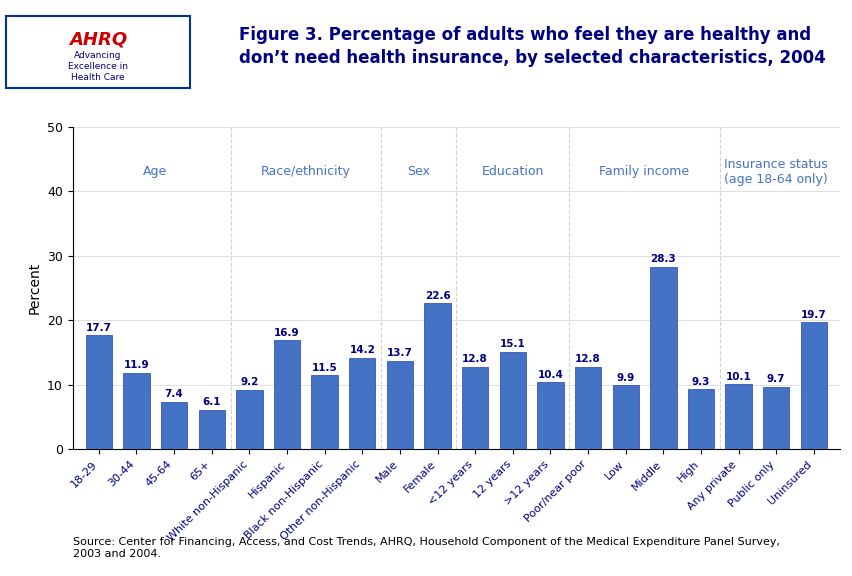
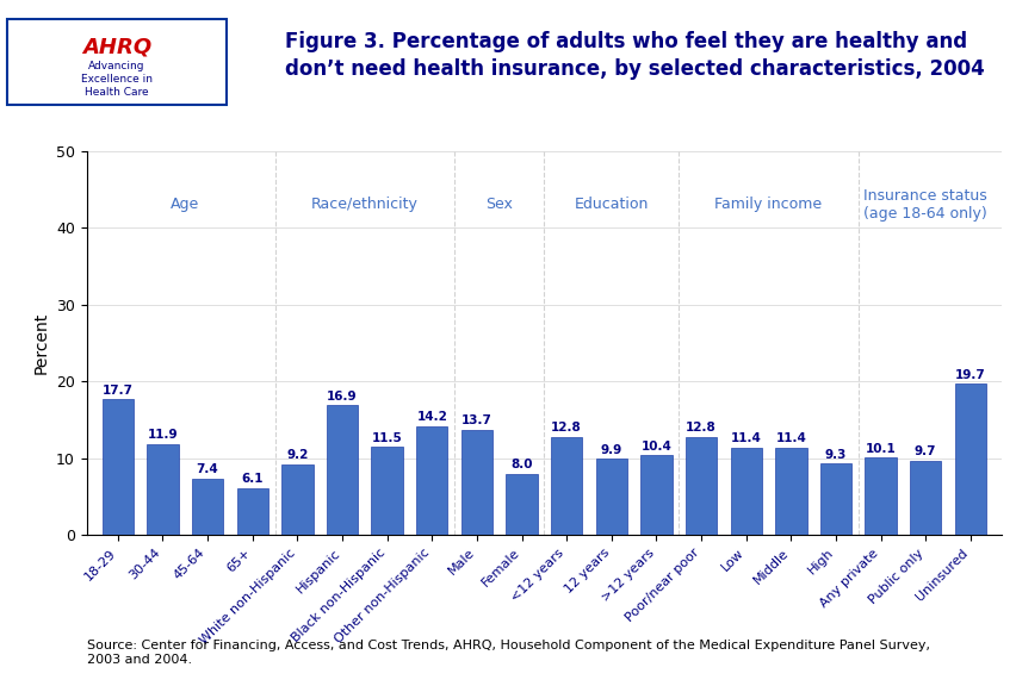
Female: 22.6 -> 8.0
12 years: 15.1 -> 9.9
Low: 9.9 -> 11.4
Middle: 28.3 -> 11.4
